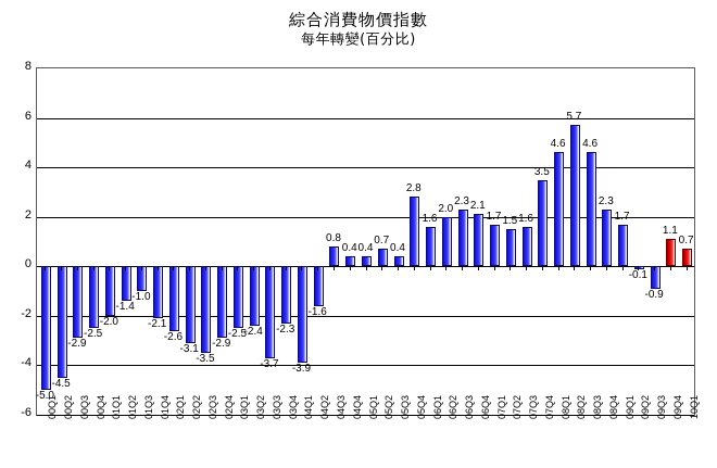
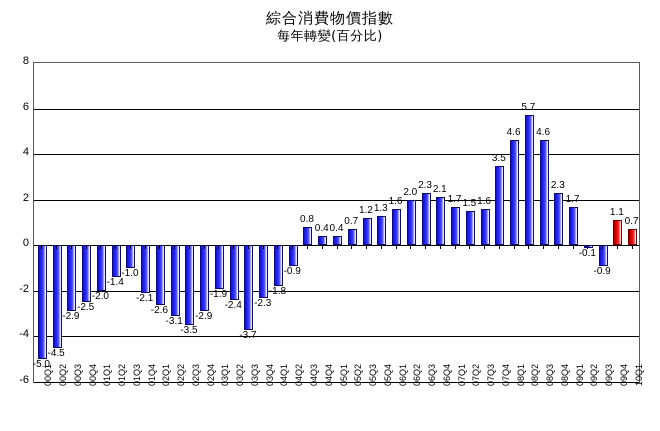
03Q1: -2.5 -> -1.9
04Q1: -3.9 -> -1.8
04Q2: -1.6 -> -0.9
05Q3: 0.4 -> 1.2
05Q4: 2.8 -> 1.3
